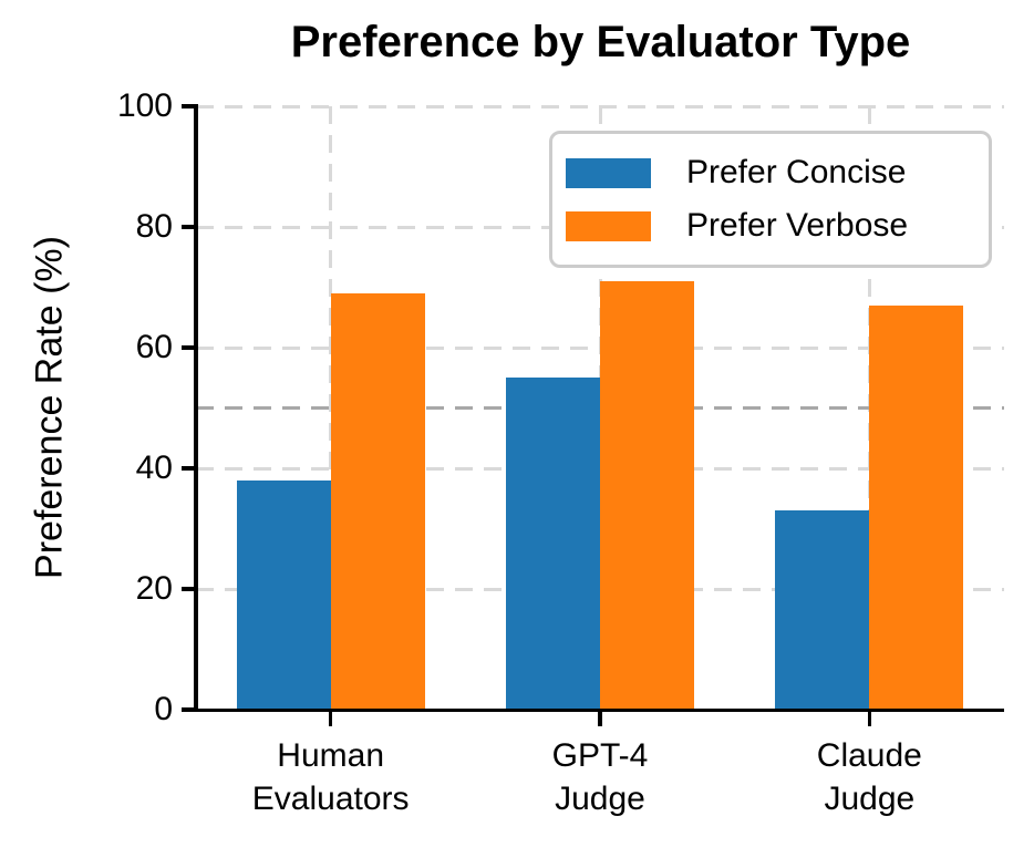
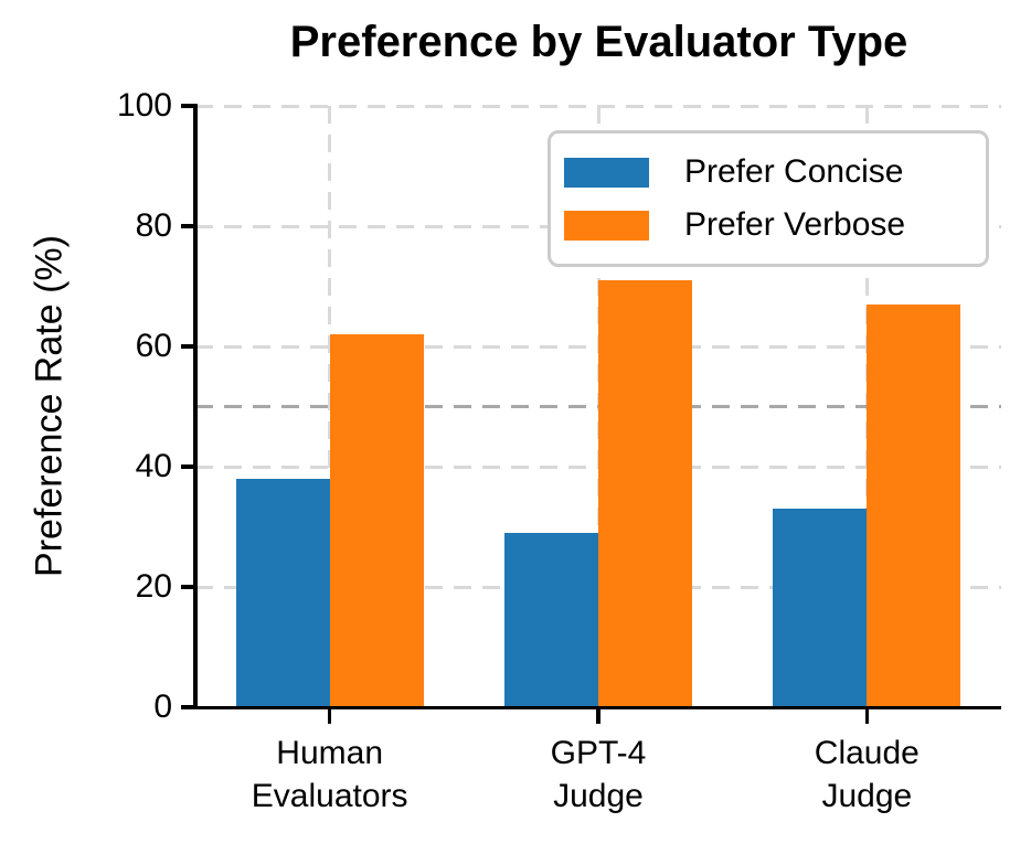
Prefer Verbose/Human Evaluators: 69 -> 62
Prefer Concise/GPT-4 Judge: 55 -> 29
